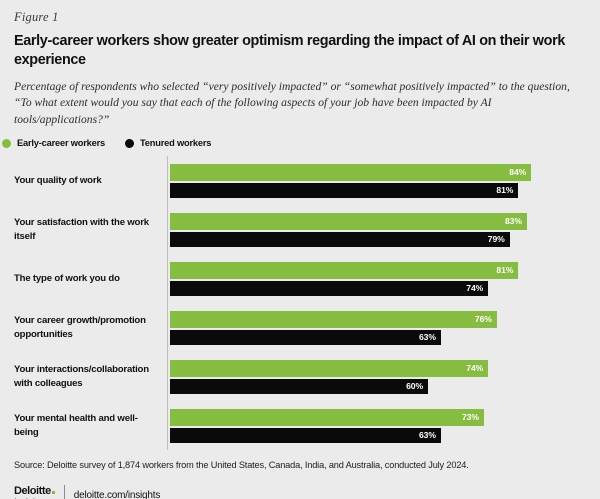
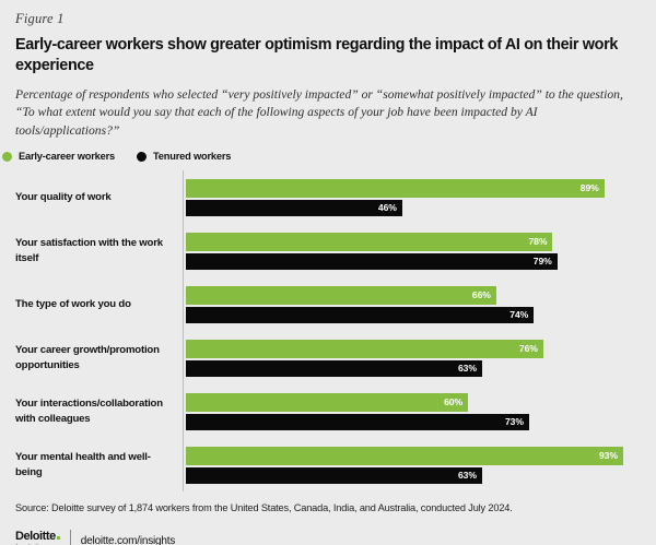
Early-career workers/Your quality of work: 84% -> 89%
Tenured workers/Your quality of work: 81% -> 46%
Early-career workers/Your satisfaction with the work itself: 83% -> 78%
Early-career workers/The type of work you do: 81% -> 66%
Early-career workers/Your interactions/collaboration with colleagues: 74% -> 60%
Tenured workers/Your interactions/collaboration with colleagues: 60% -> 73%
Early-career workers/Your mental health and well-being: 73% -> 93%
